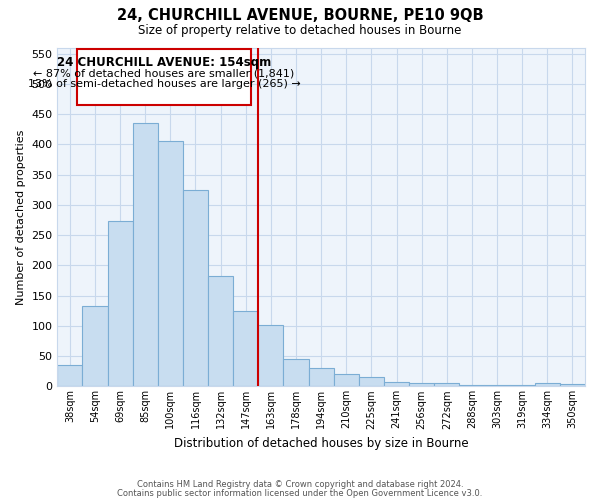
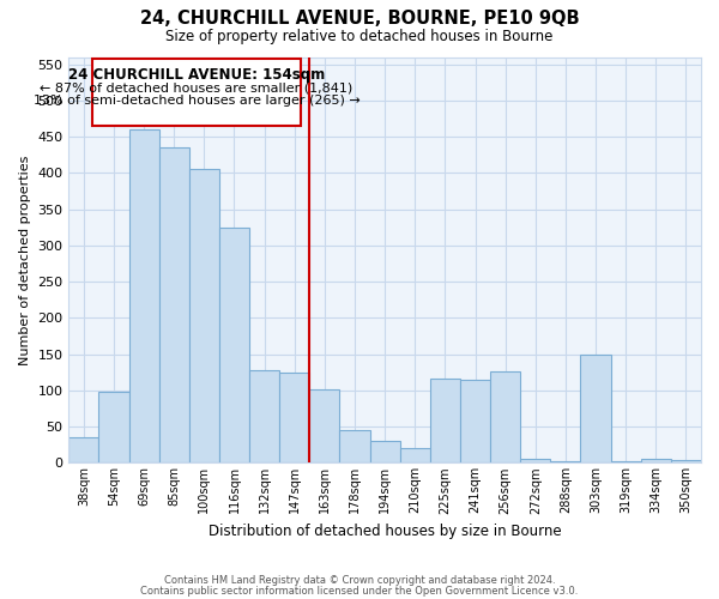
54sqm: 133 -> 98
69sqm: 273 -> 460
132sqm: 183 -> 128
225sqm: 15 -> 116
241sqm: 8 -> 114
256sqm: 5 -> 126
303sqm: 2 -> 150
